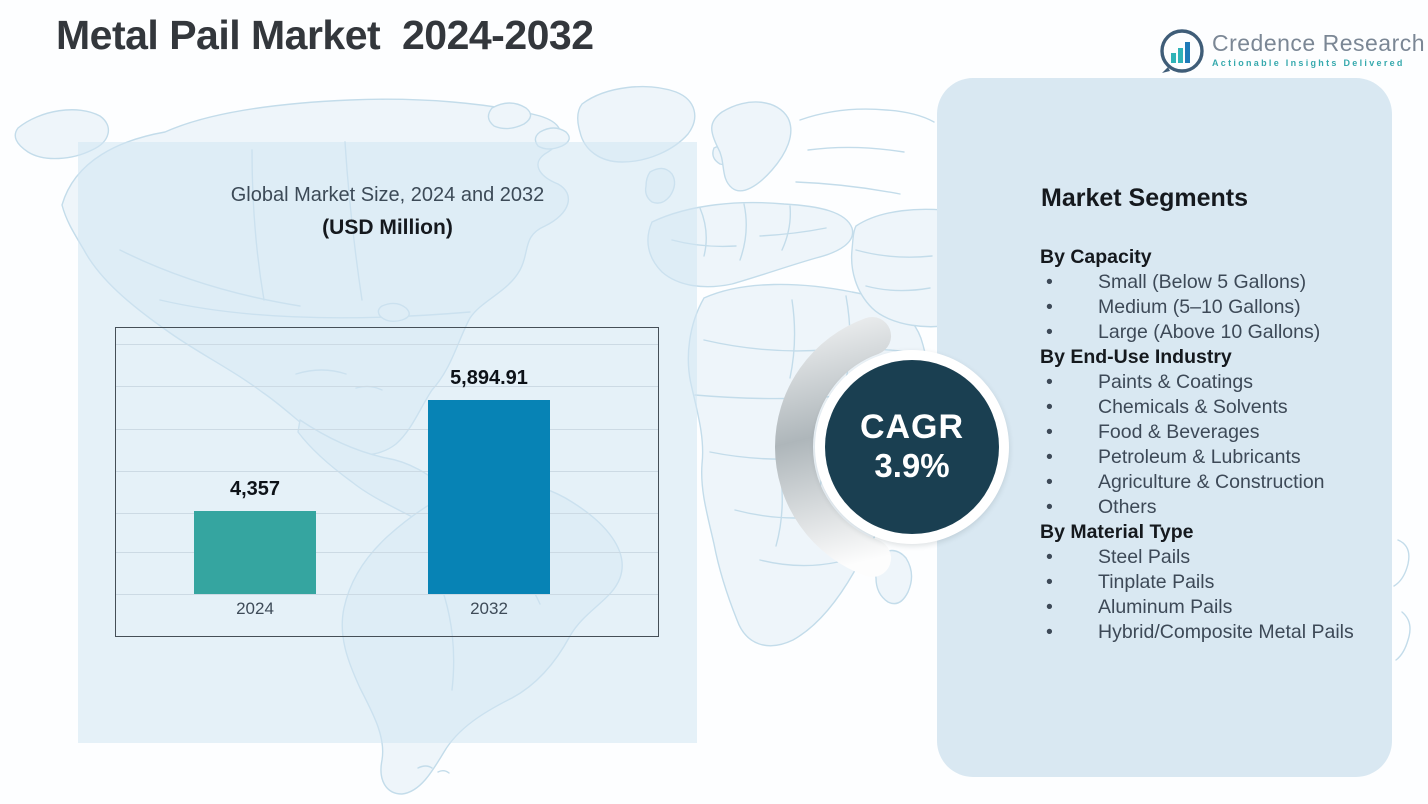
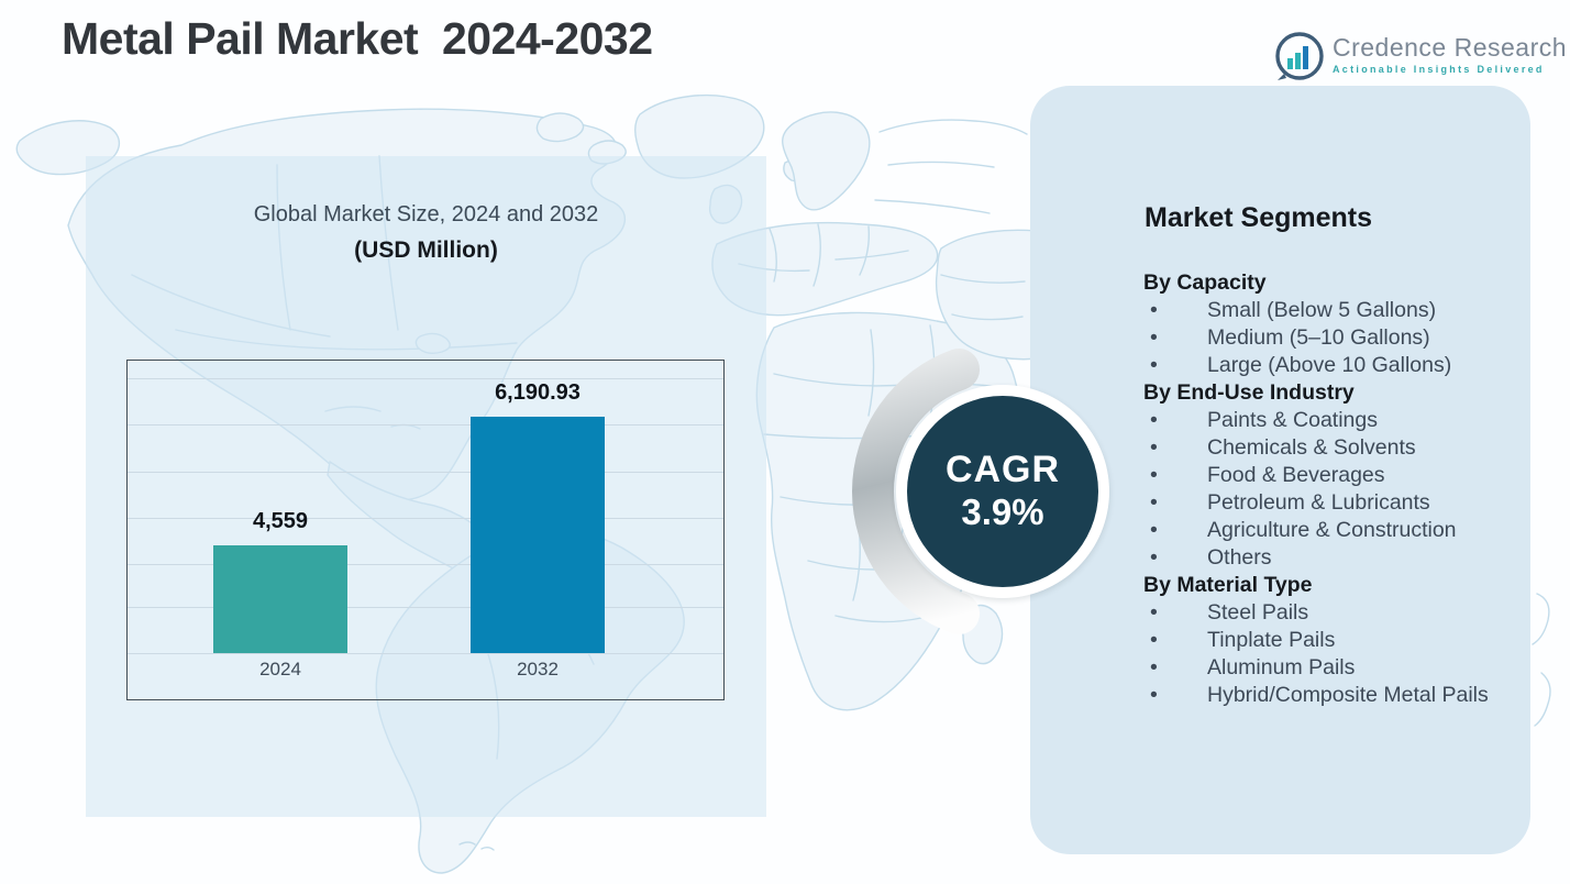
2024: 4,357 -> 4,559
2032: 5,894.91 -> 6,190.93
